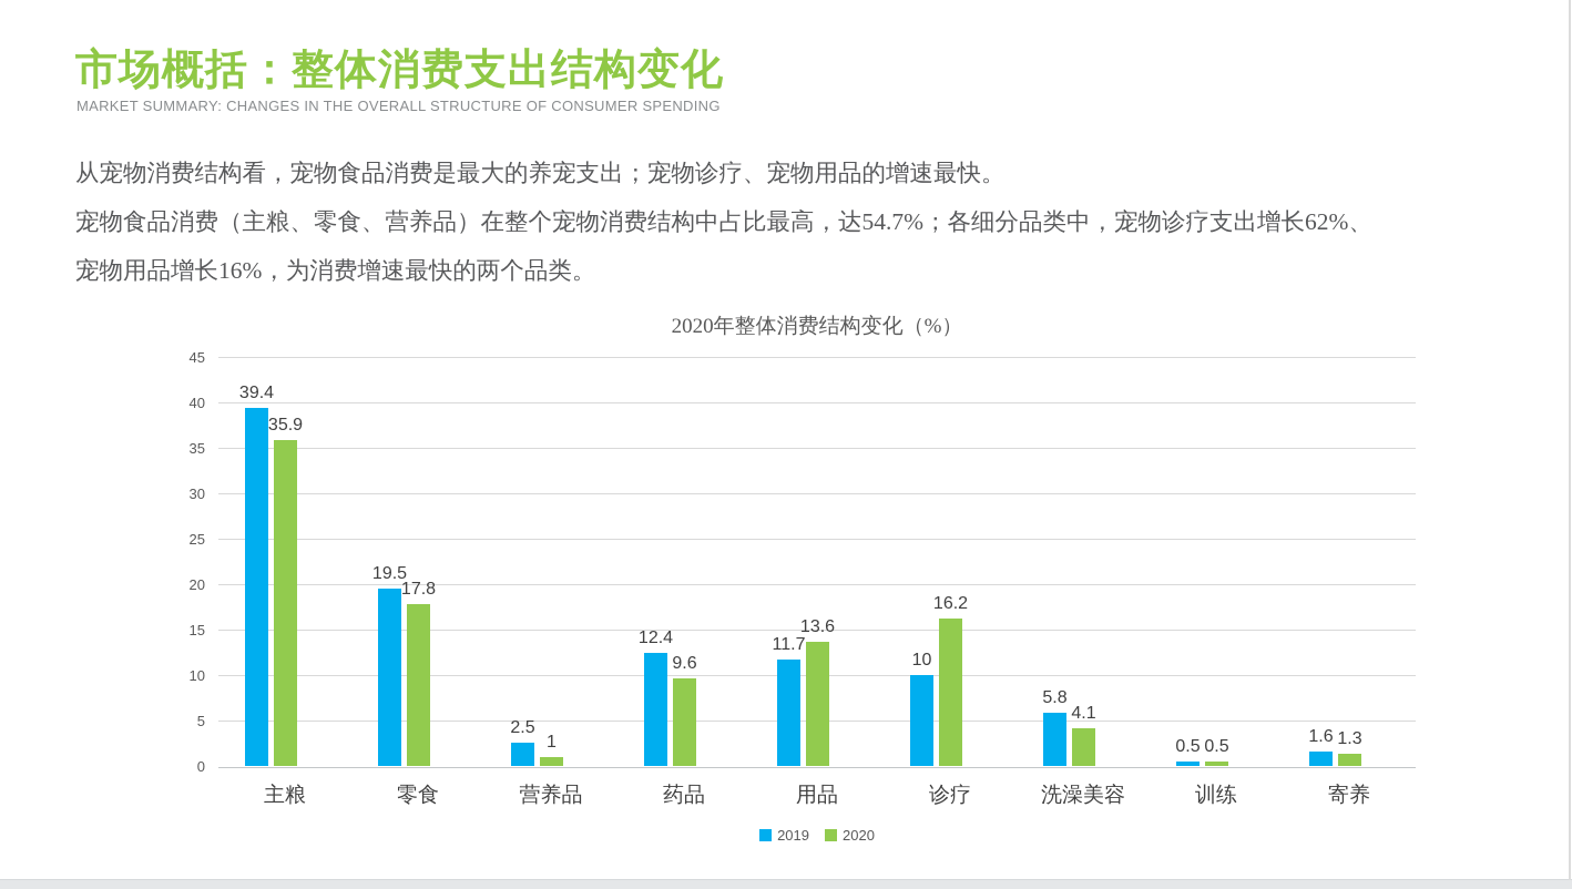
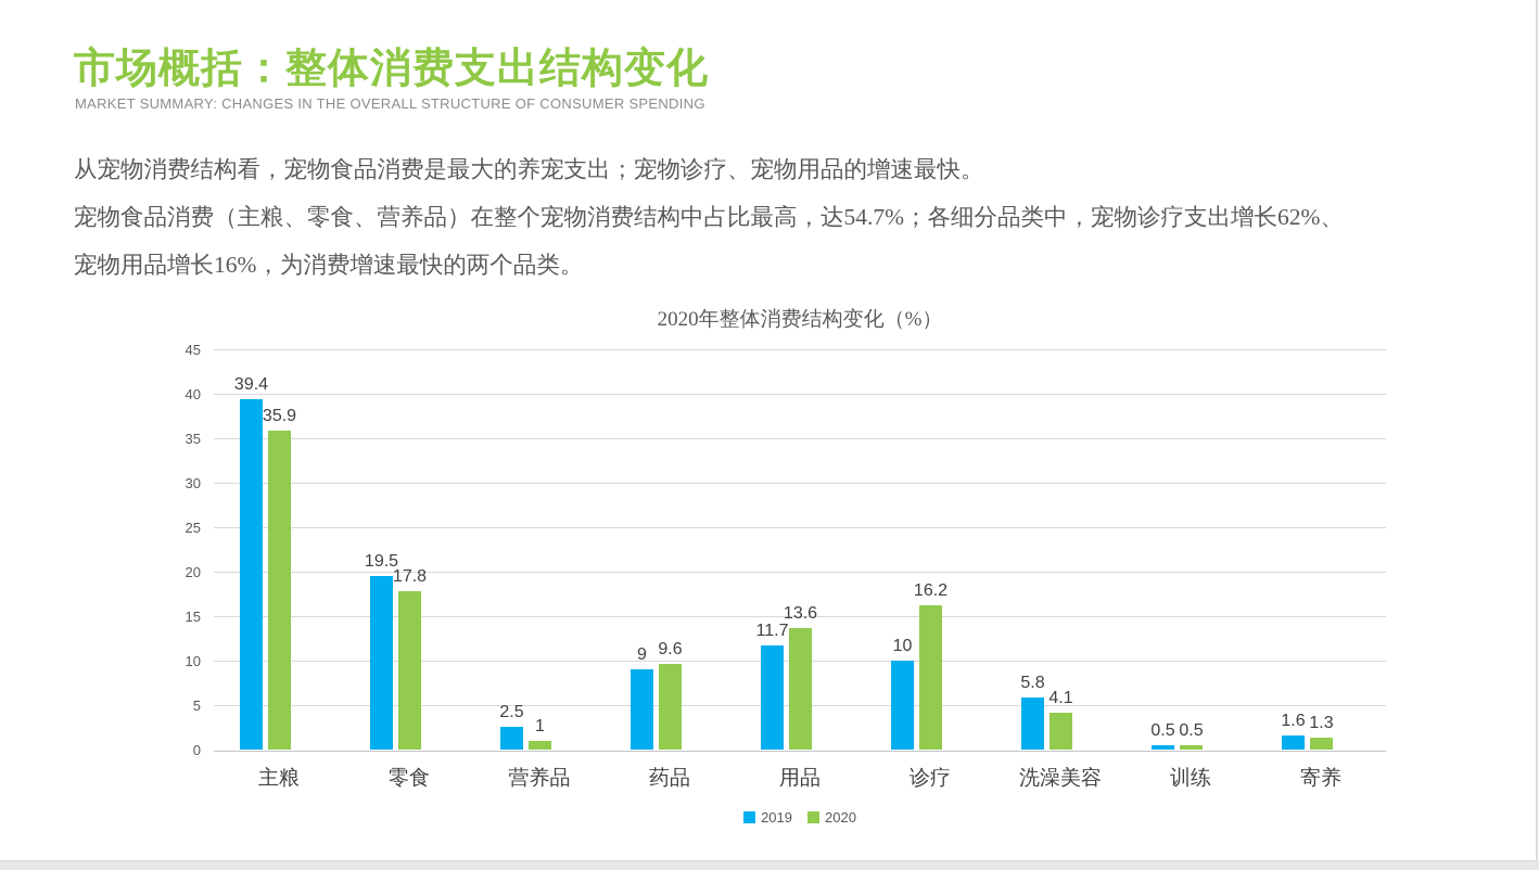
2019/药品: 12.4 -> 9
